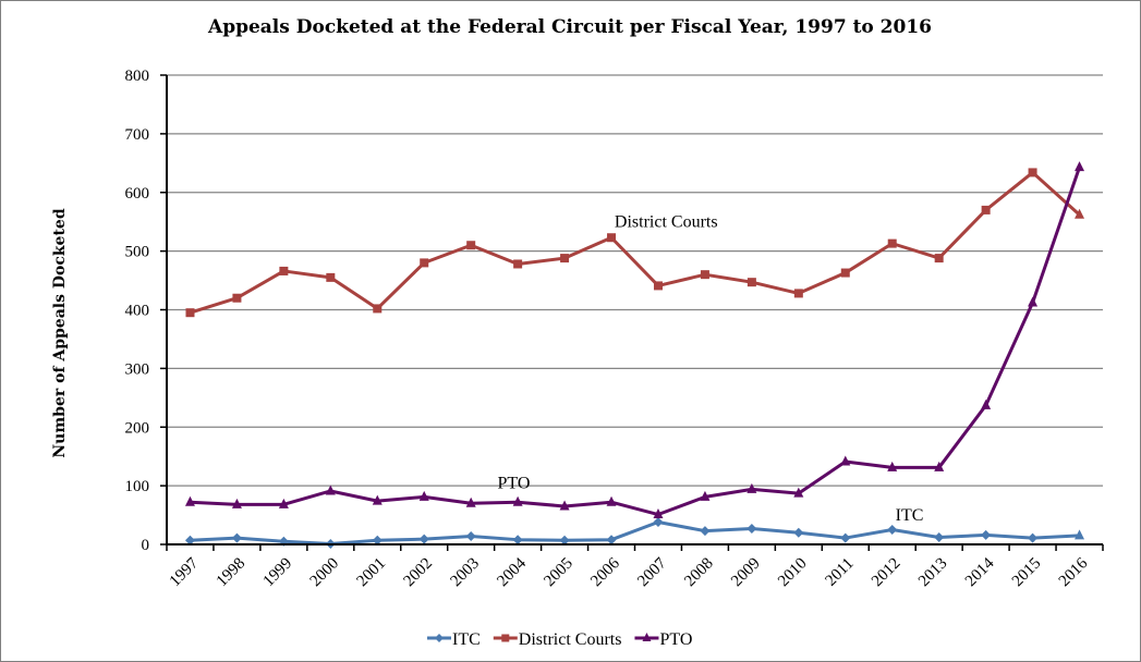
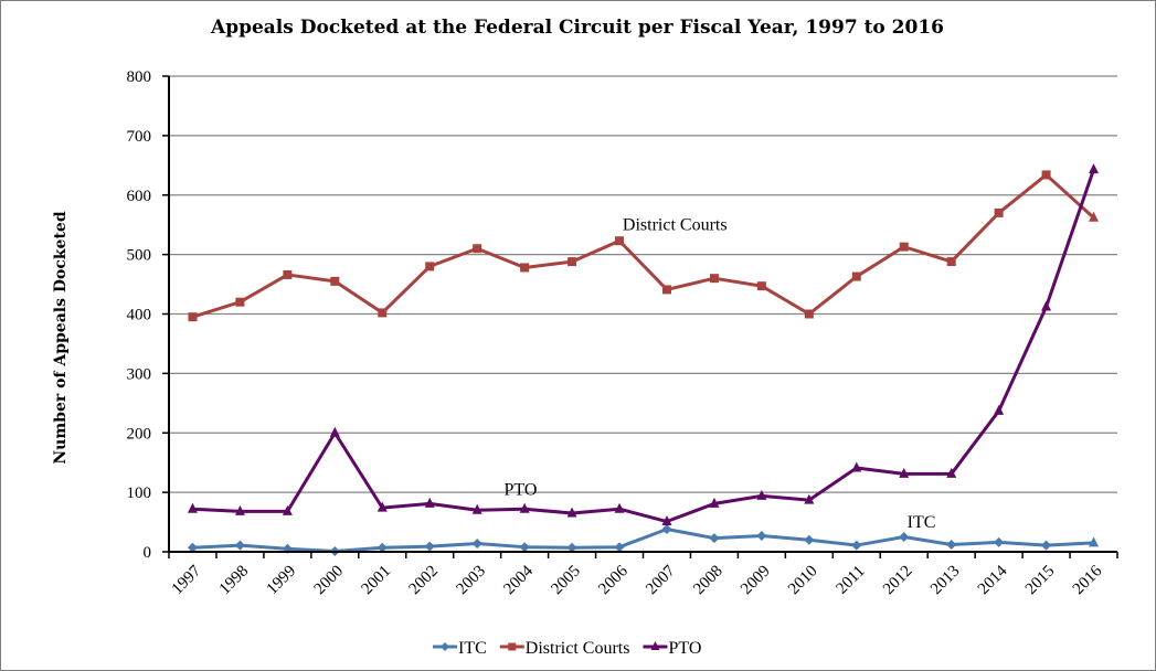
PTO/2000: 90 -> 200
District Courts/2010: 430 -> 400
